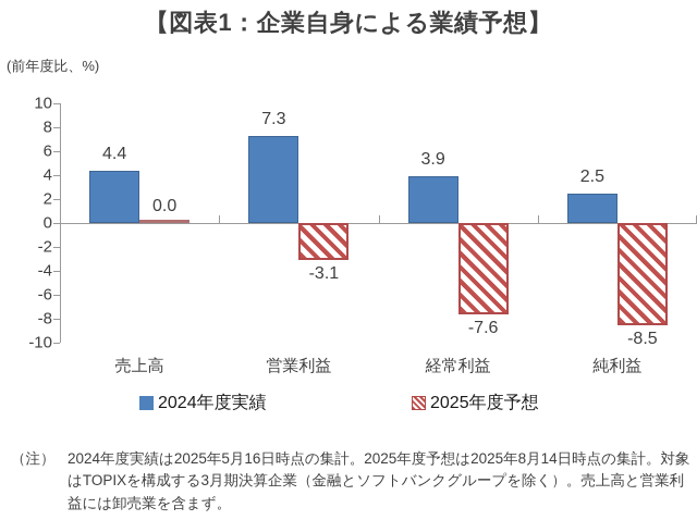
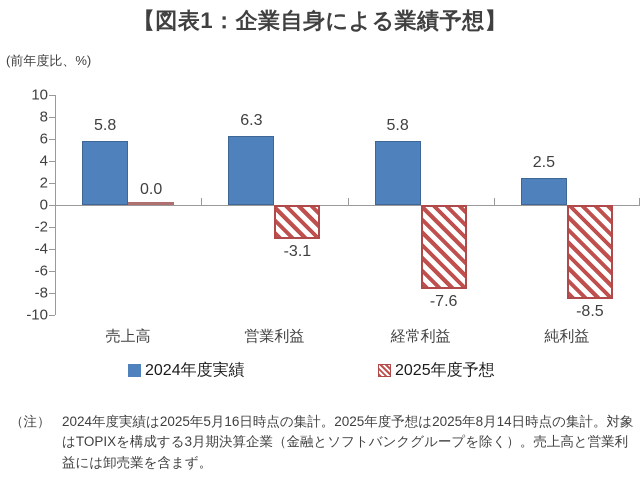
2024年度実績/売上高: 4.4 -> 5.8
2024年度実績/営業利益: 7.3 -> 6.3
2024年度実績/経常利益: 3.9 -> 5.8
